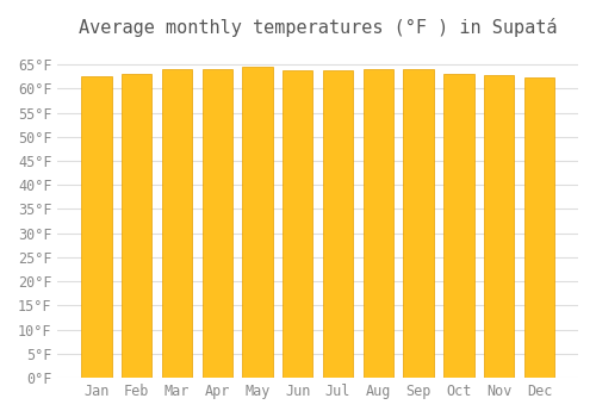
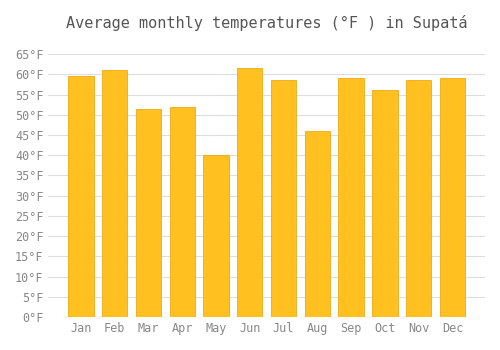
Jan: 62.6°F -> 59.5°F
Feb: 63.1°F -> 61.0°F
Mar: 63.9°F -> 51.5°F
Apr: 63.9°F -> 52.0°F
May: 64.4°F -> 40.0°F
Jun: 63.7°F -> 61.5°F
Jul: 63.7°F -> 58.5°F
Aug: 64.0°F -> 46.0°F
Sep: 63.9°F -> 59.0°F
Oct: 63.0°F -> 56.0°F
Nov: 62.8°F -> 58.5°F
Dec: 62.4°F -> 59.0°F
